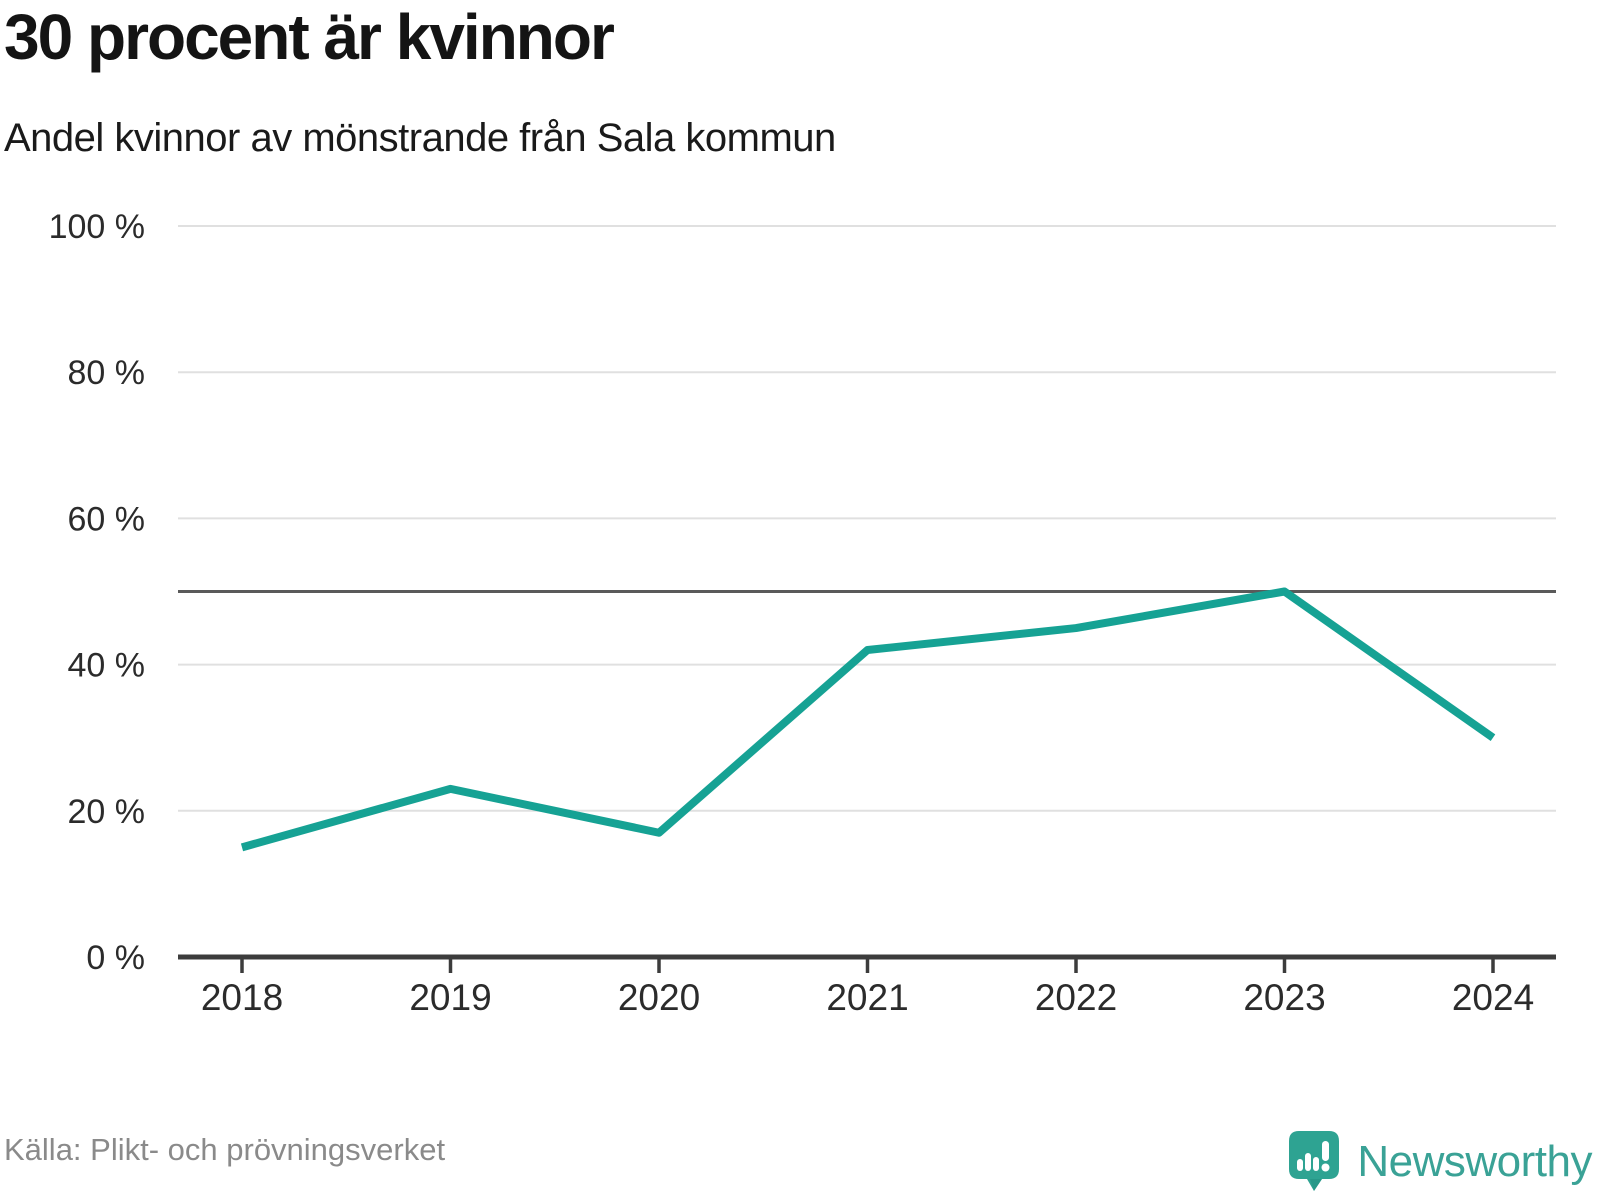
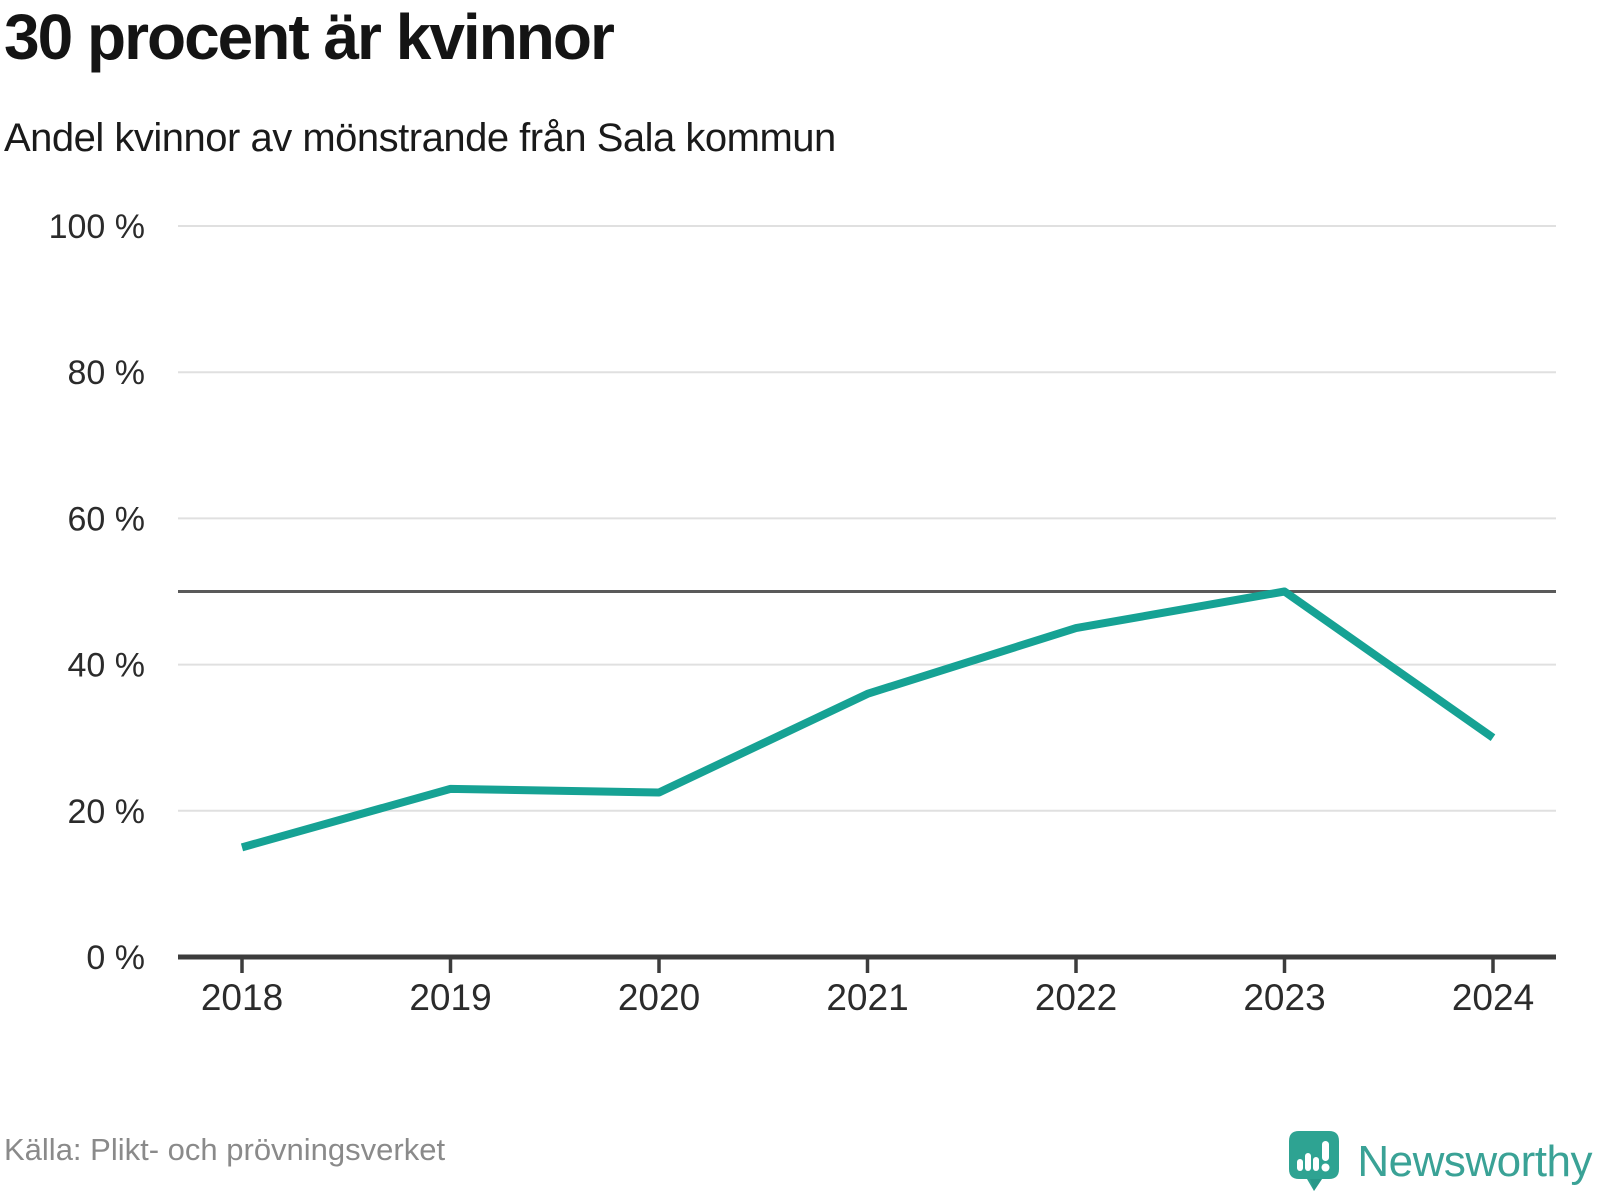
2020: 17% -> 22%
2021: 42% -> 36%
